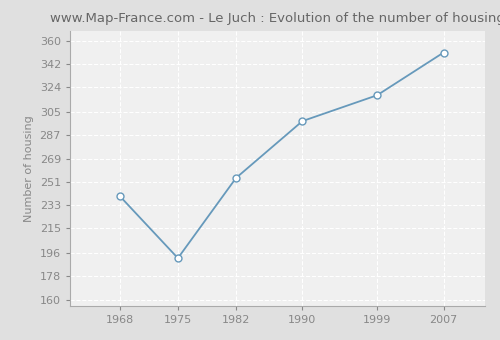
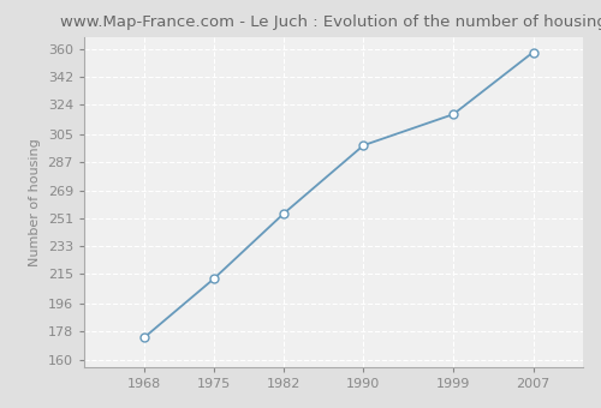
1968: 240 -> 174
1975: 192 -> 212
2007: 351 -> 358
